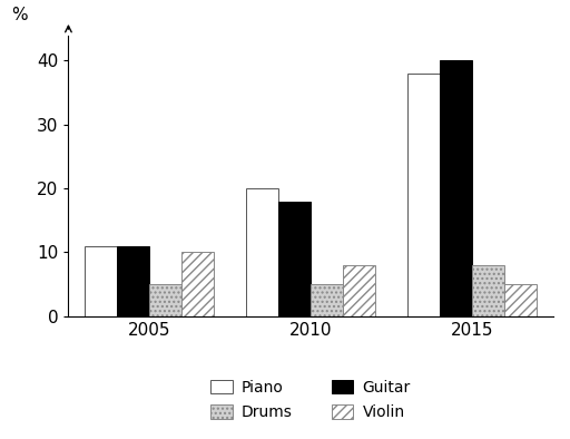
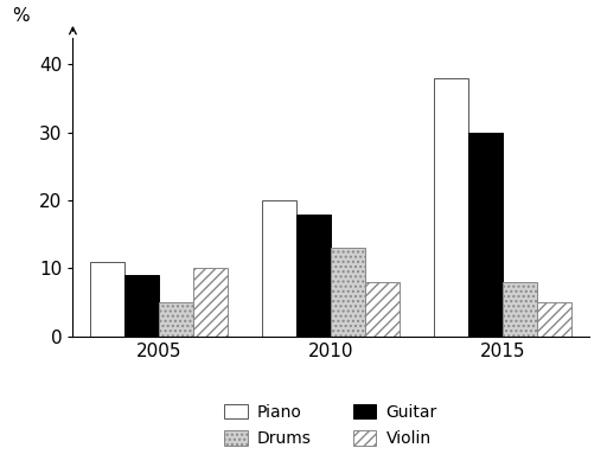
Guitar/2005: 11 -> 9
Drums/2010: 5 -> 13
Guitar/2015: 40 -> 30
